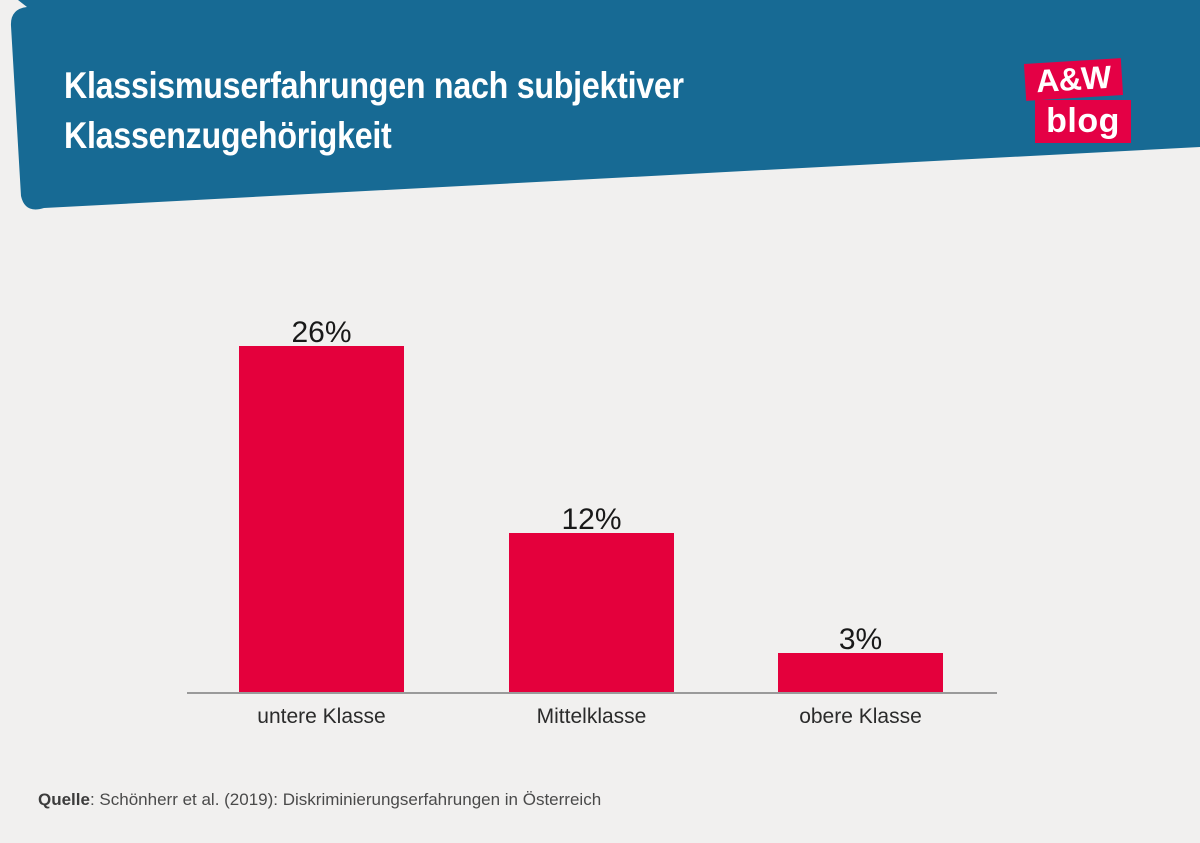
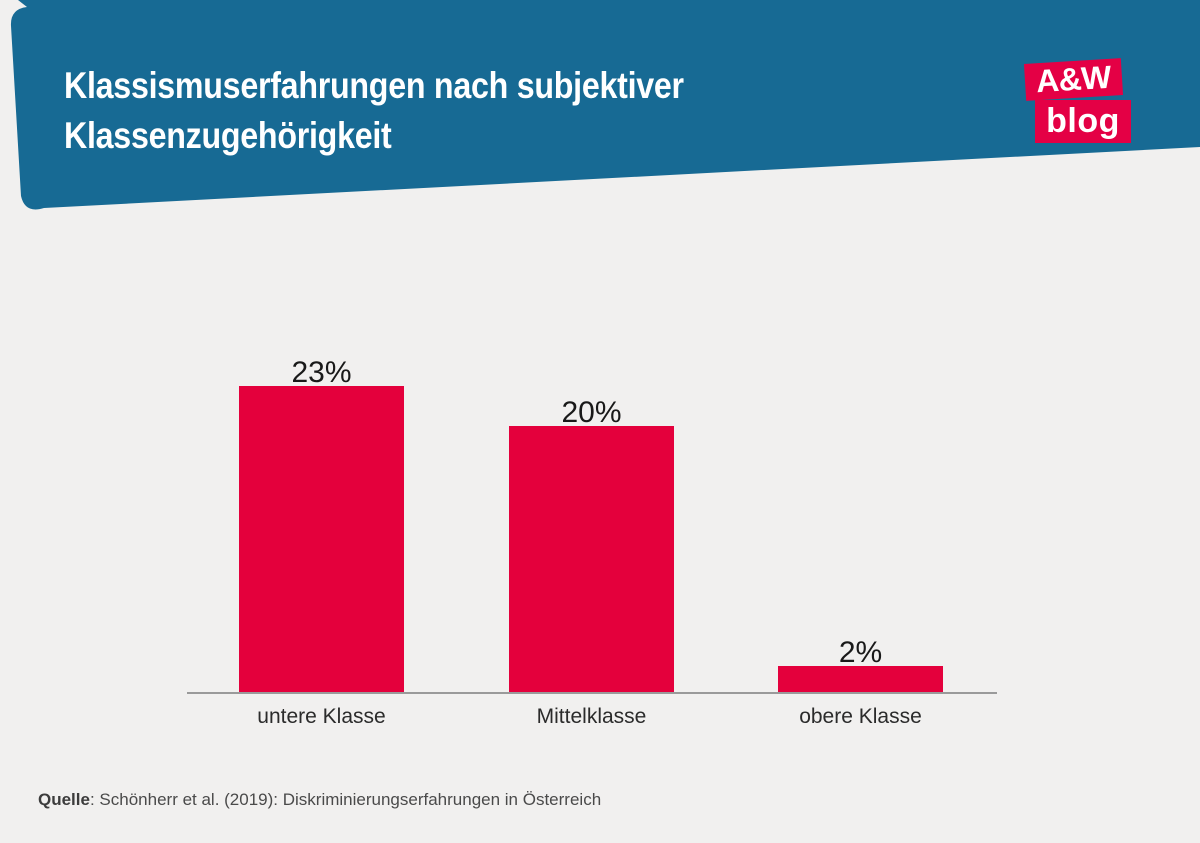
untere Klasse: 26% -> 23%
Mittelklasse: 12% -> 20%
obere Klasse: 3% -> 2%
